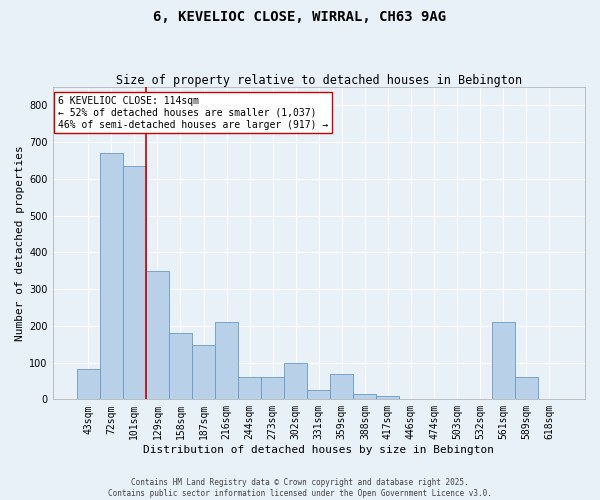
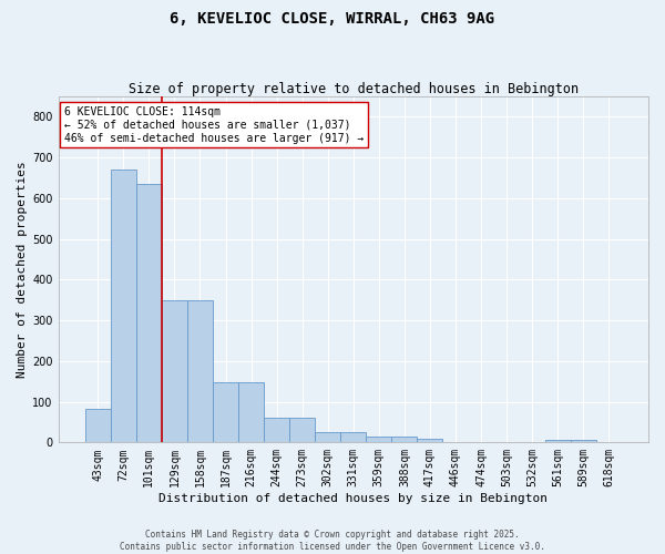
158sqm: 180 -> 350
216sqm: 210 -> 148
302sqm: 100 -> 26
359sqm: 70 -> 15
561sqm: 210 -> 7
589sqm: 60 -> 7
